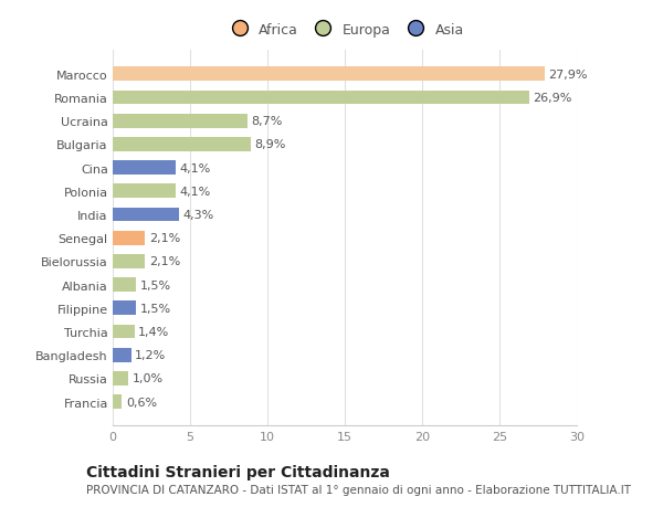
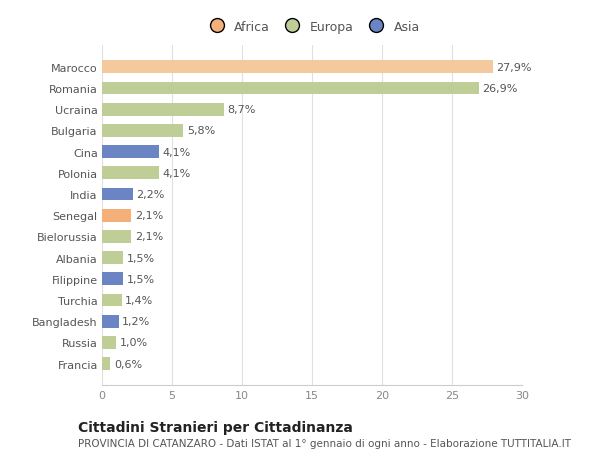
Bulgaria: 8,9% -> 5,8%
India: 4,3% -> 2,2%
